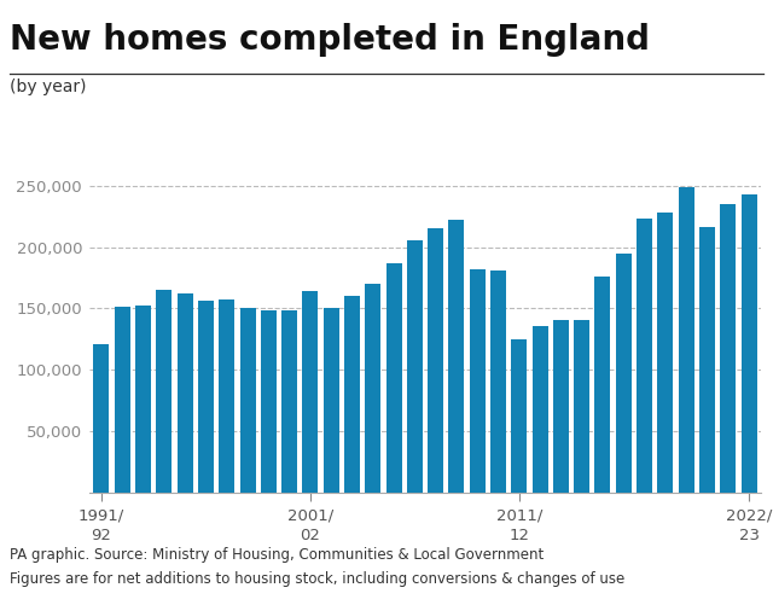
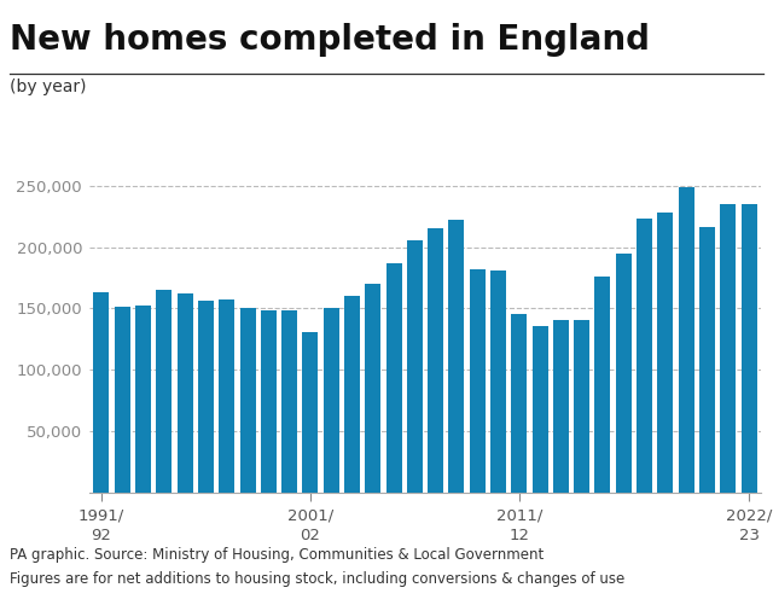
1991/ 92: 121,000 -> 163,000
2001/ 02: 164,000 -> 131,000
2011/ 12: 125,000 -> 146,000
2022/ 23: 243,000 -> 235,000
